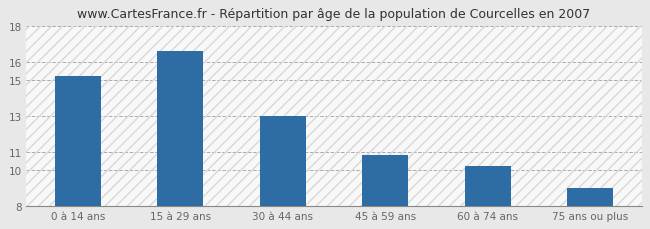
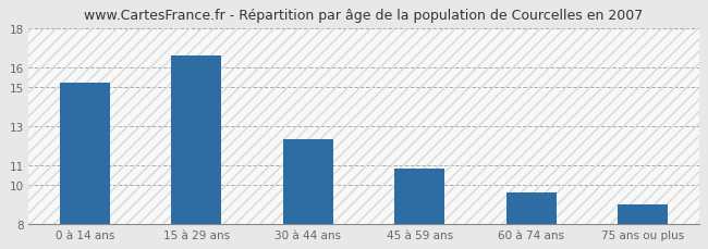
30 à 44 ans: 13.0 -> 12.3
60 à 74 ans: 10.2 -> 9.6
